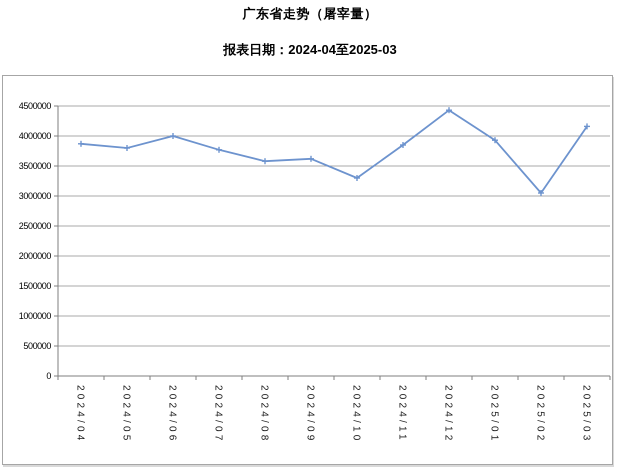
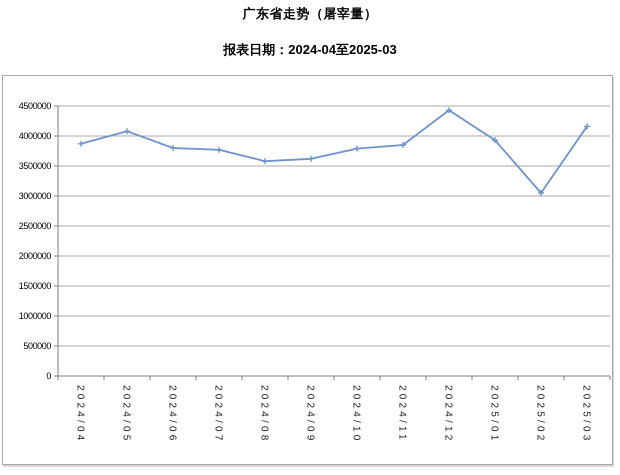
2024/05: 3800000 -> 4100000
2024/06: 4000000 -> 3800000
2024/10: 3300000 -> 3800000
